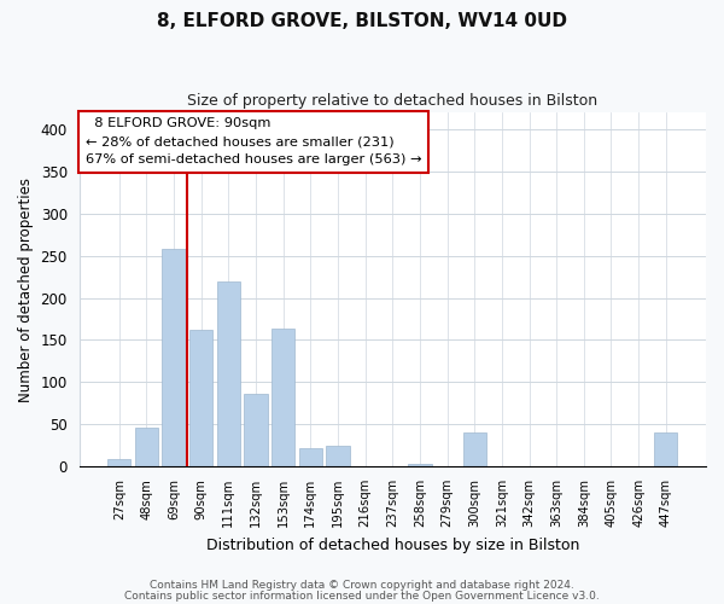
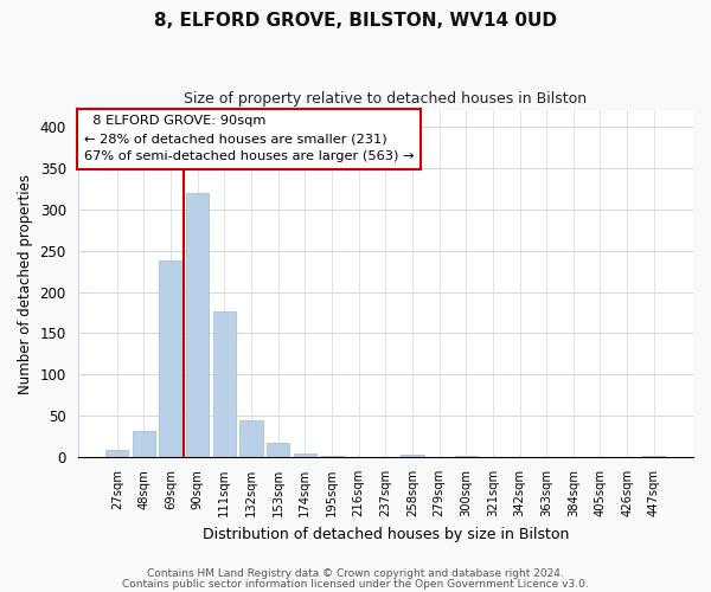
48sqm: 46 -> 32
69sqm: 258 -> 238
90sqm: 162 -> 320
111sqm: 220 -> 176
132sqm: 86 -> 45
153sqm: 164 -> 18
174sqm: 22 -> 5
195sqm: 24 -> 2
300sqm: 40 -> 1
447sqm: 40 -> 2
